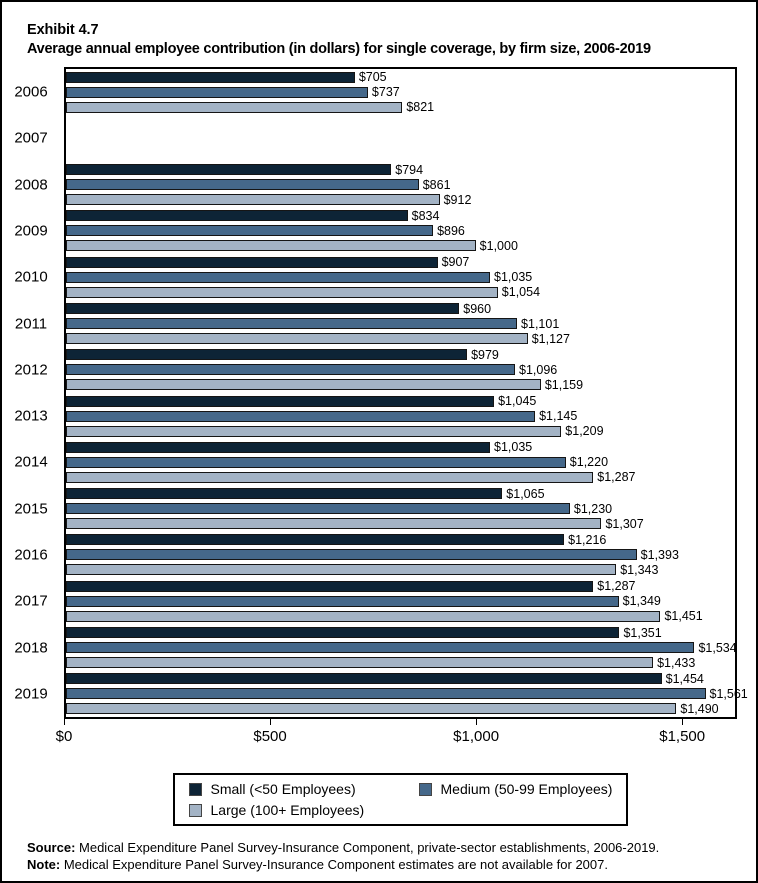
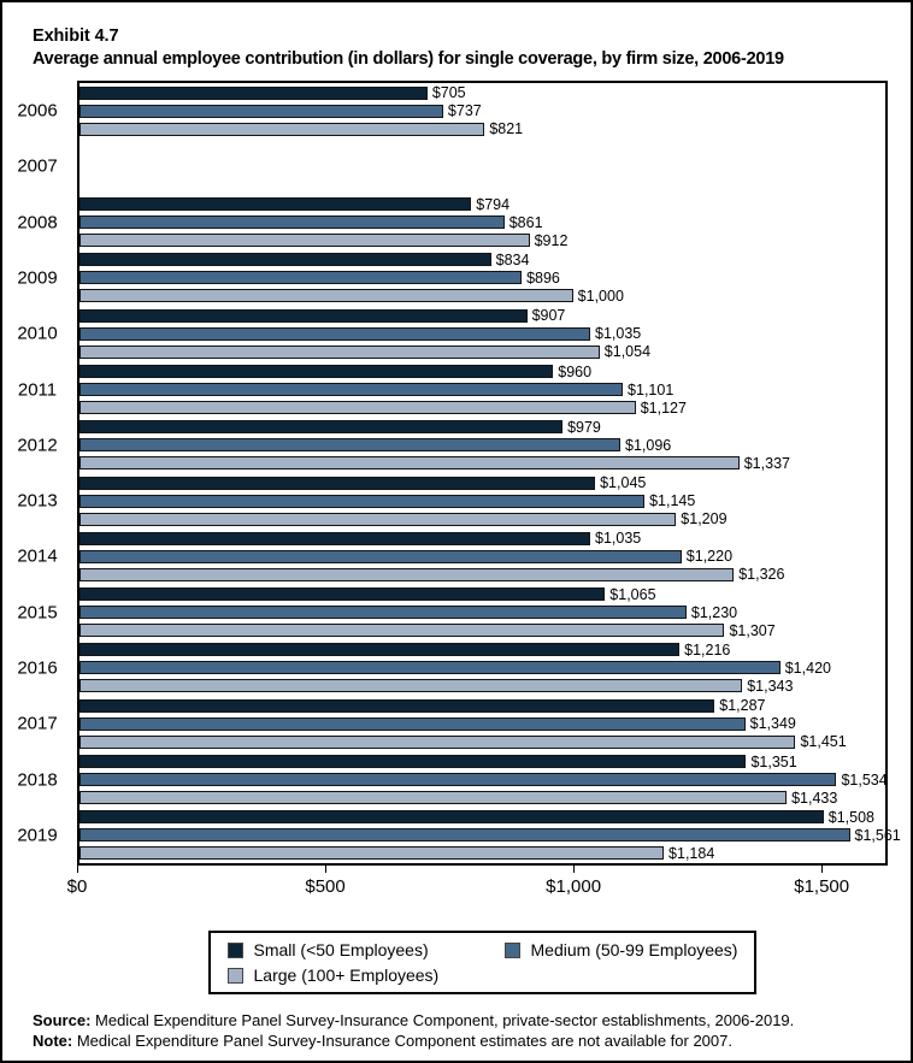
Large (100+ Employees)/2012: $1,159 -> $1,337
Large (100+ Employees)/2014: $1,287 -> $1,326
Medium (50-99 Employees)/2016: $1,393 -> $1,420
Small (<50 Employees)/2019: $1,454 -> $1,508
Large (100+ Employees)/2019: $1,490 -> $1,184
